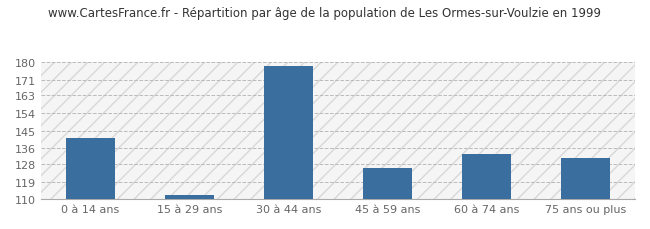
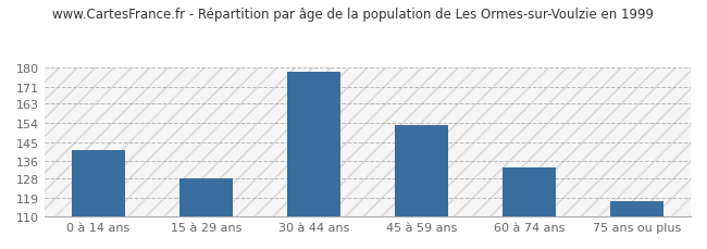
15 à 29 ans: 112 -> 128
45 à 59 ans: 126 -> 153
75 ans ou plus: 131 -> 117
